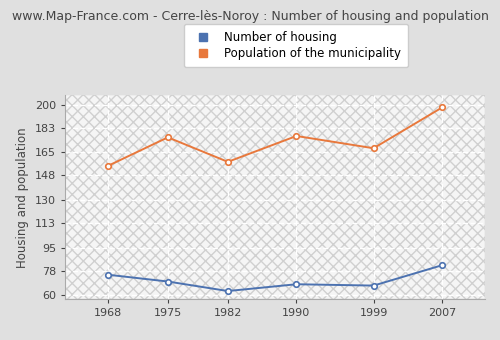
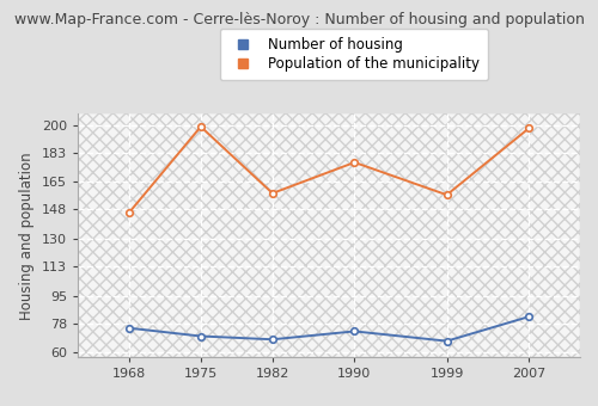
Population of the municipality/1968: 155 -> 146
Population of the municipality/1975: 176 -> 199
Number of housing/1982: 63 -> 68
Number of housing/1990: 68 -> 73
Population of the municipality/1999: 168 -> 157
